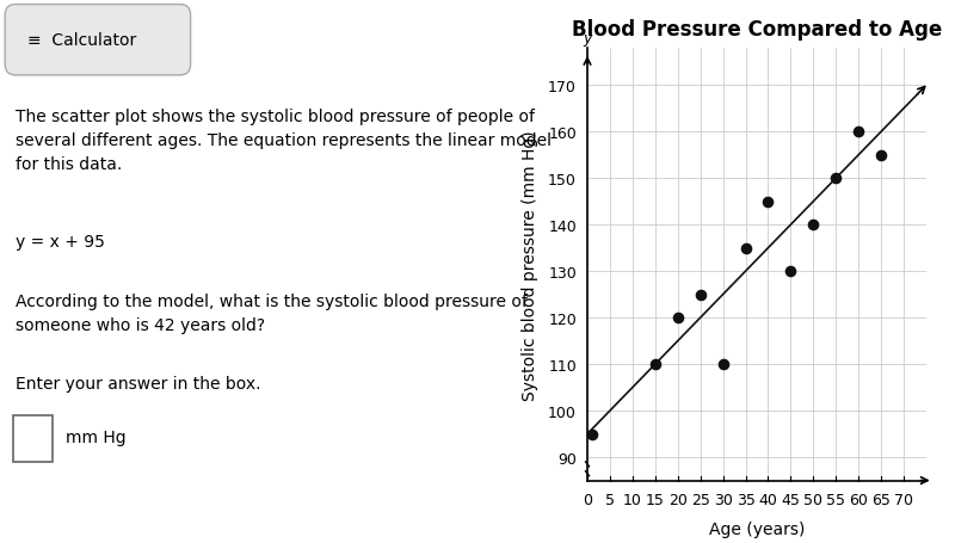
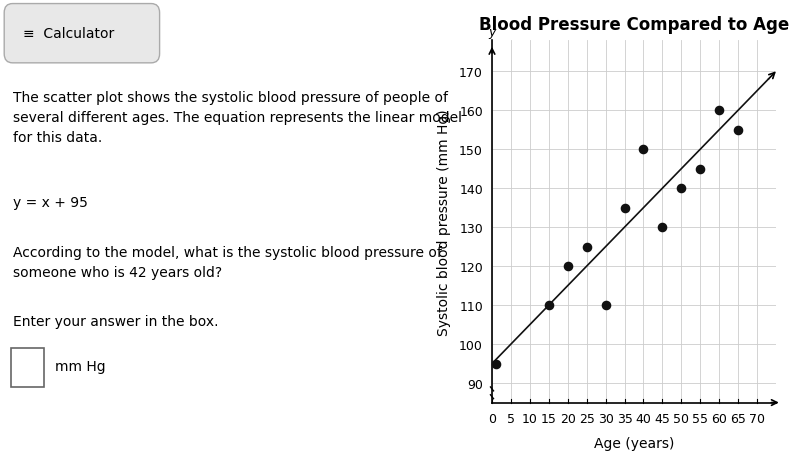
40: 145 -> 150
55: 150 -> 145
